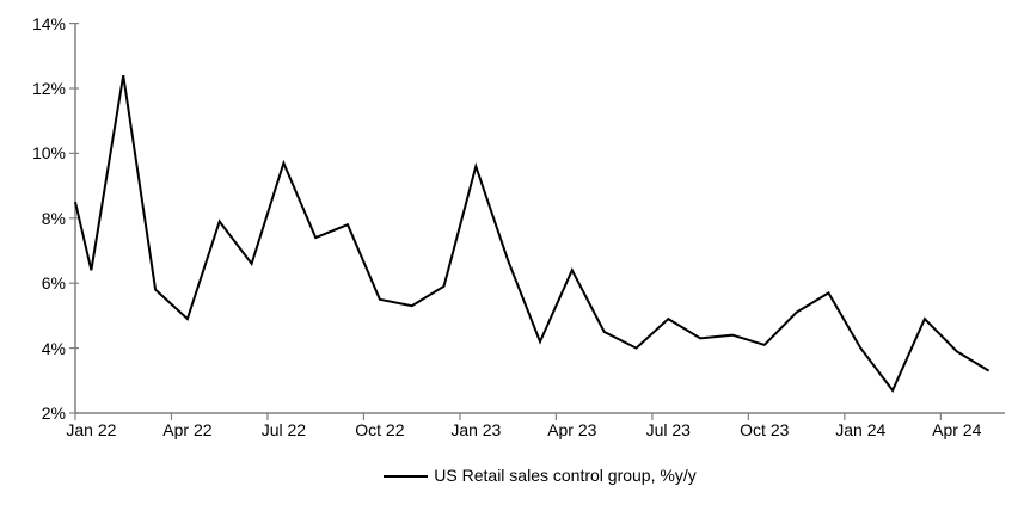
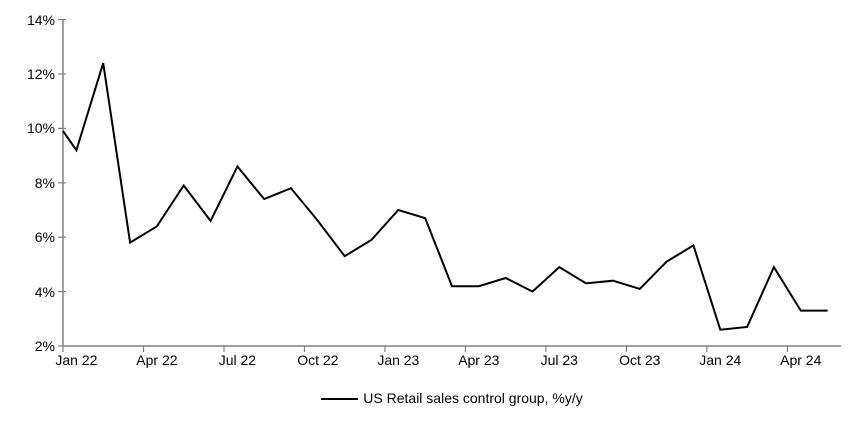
Jan 22: 6.4% -> 9.2%
Apr 22: 4.9% -> 6.4%
Jul 22: 9.7% -> 8.6%
Oct 22: 5.5% -> 6.6%
Jan 23: 9.6% -> 7.0%
Apr 23: 6.4% -> 4.2%
Jan 24: 4.0% -> 2.6%
Apr 24: 3.9% -> 3.3%
